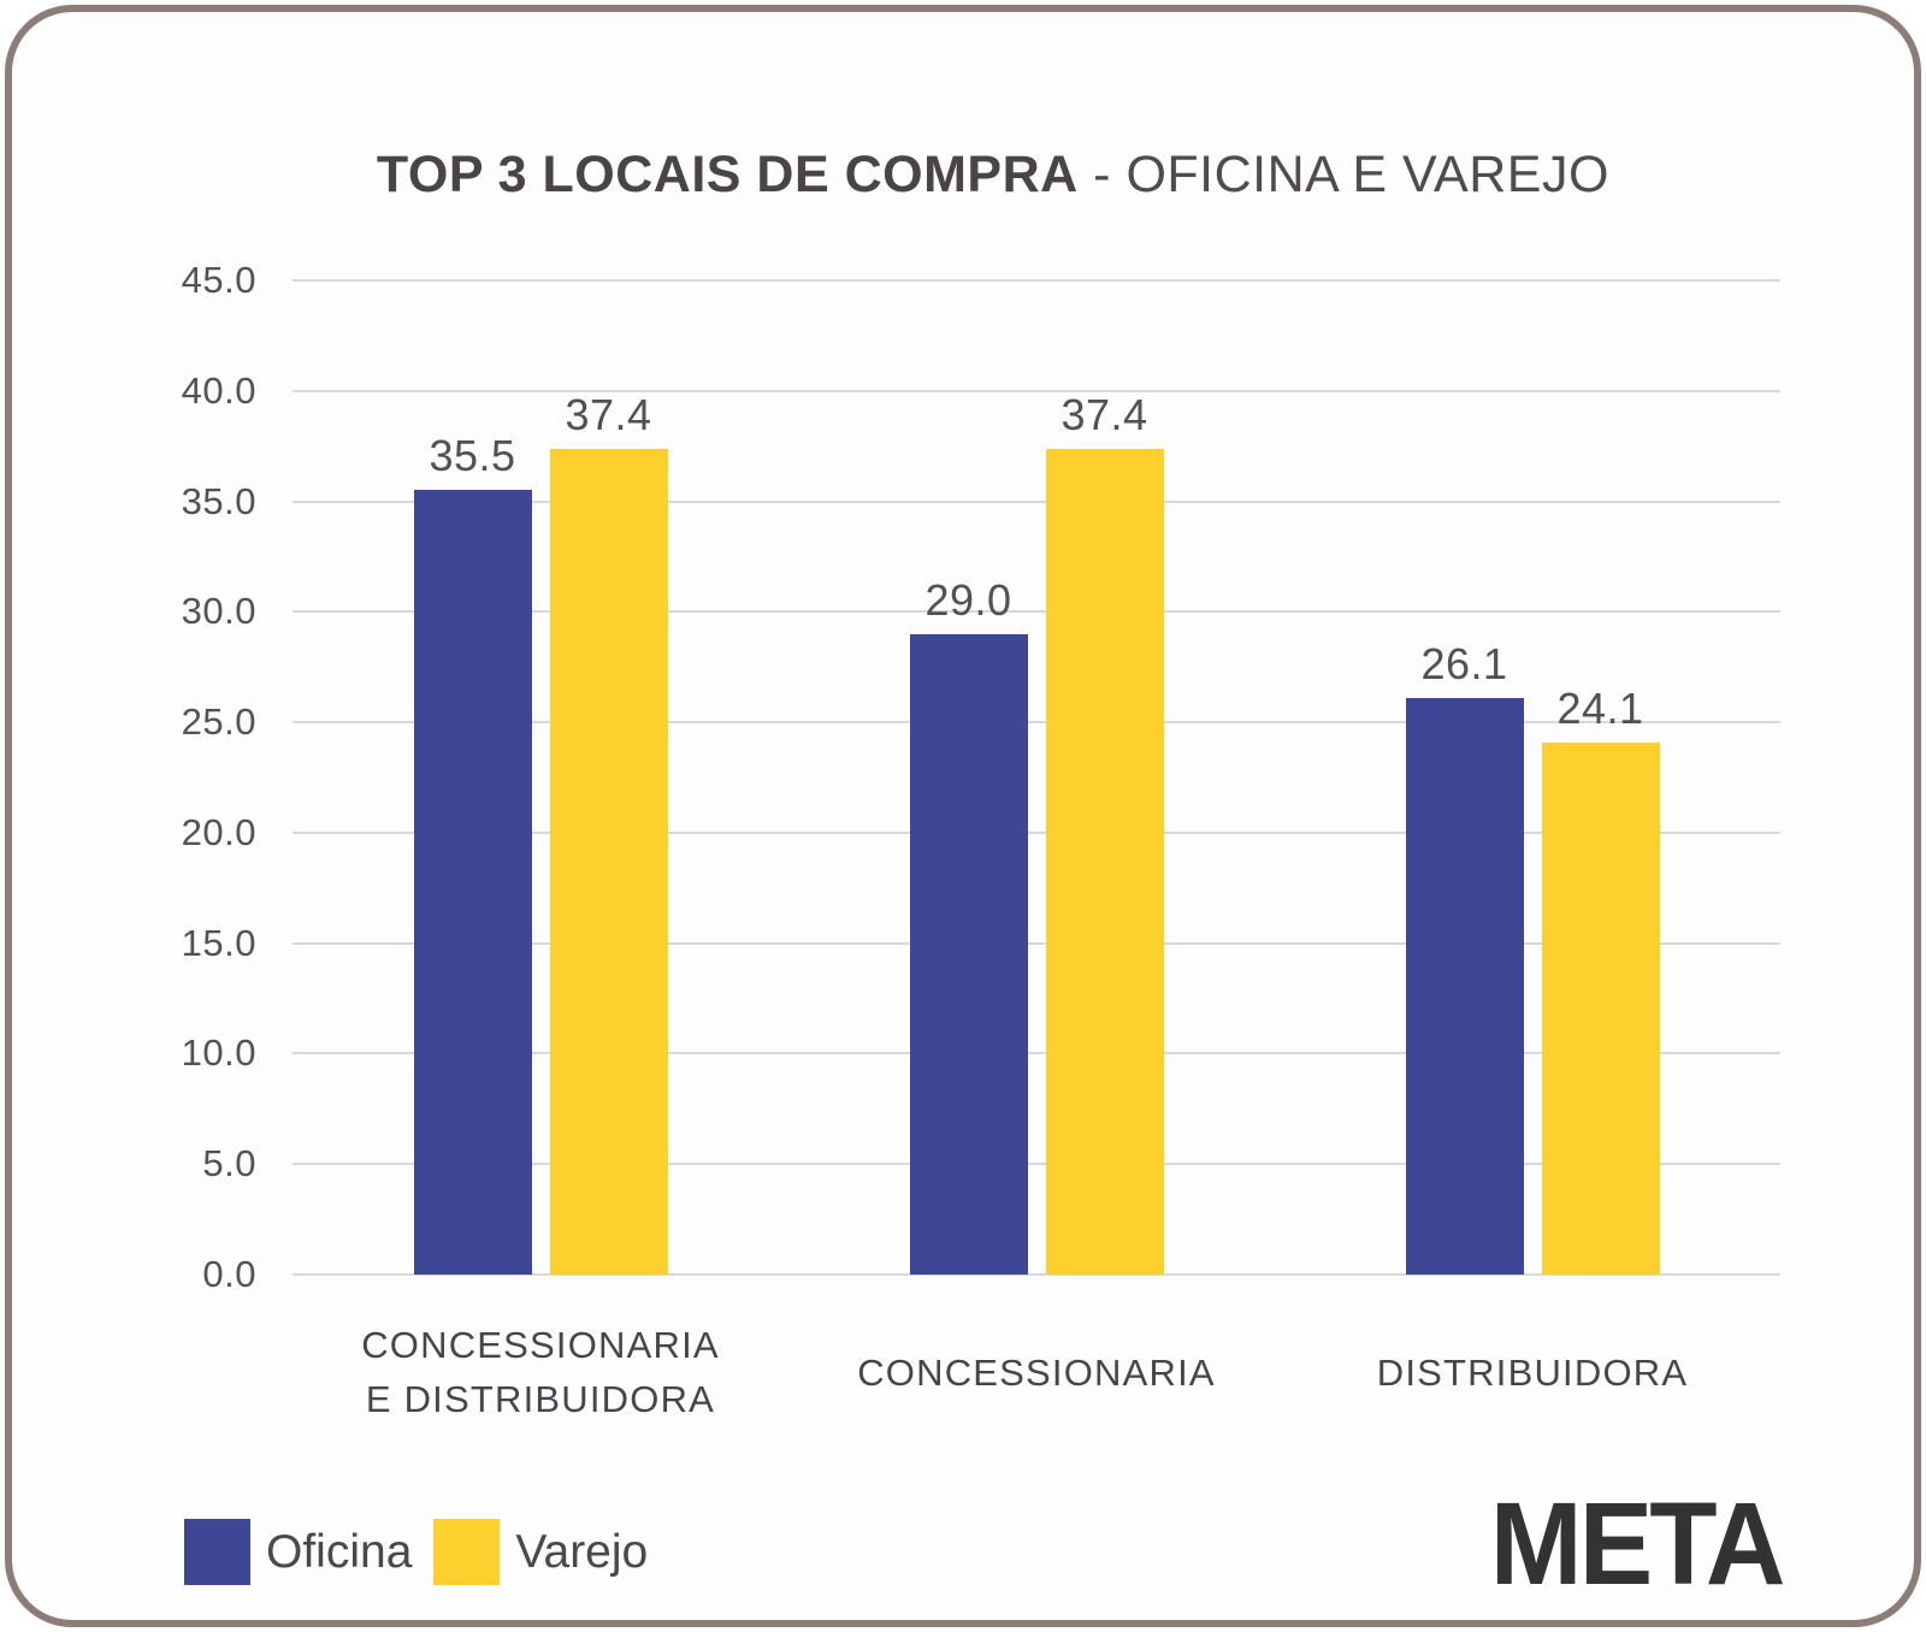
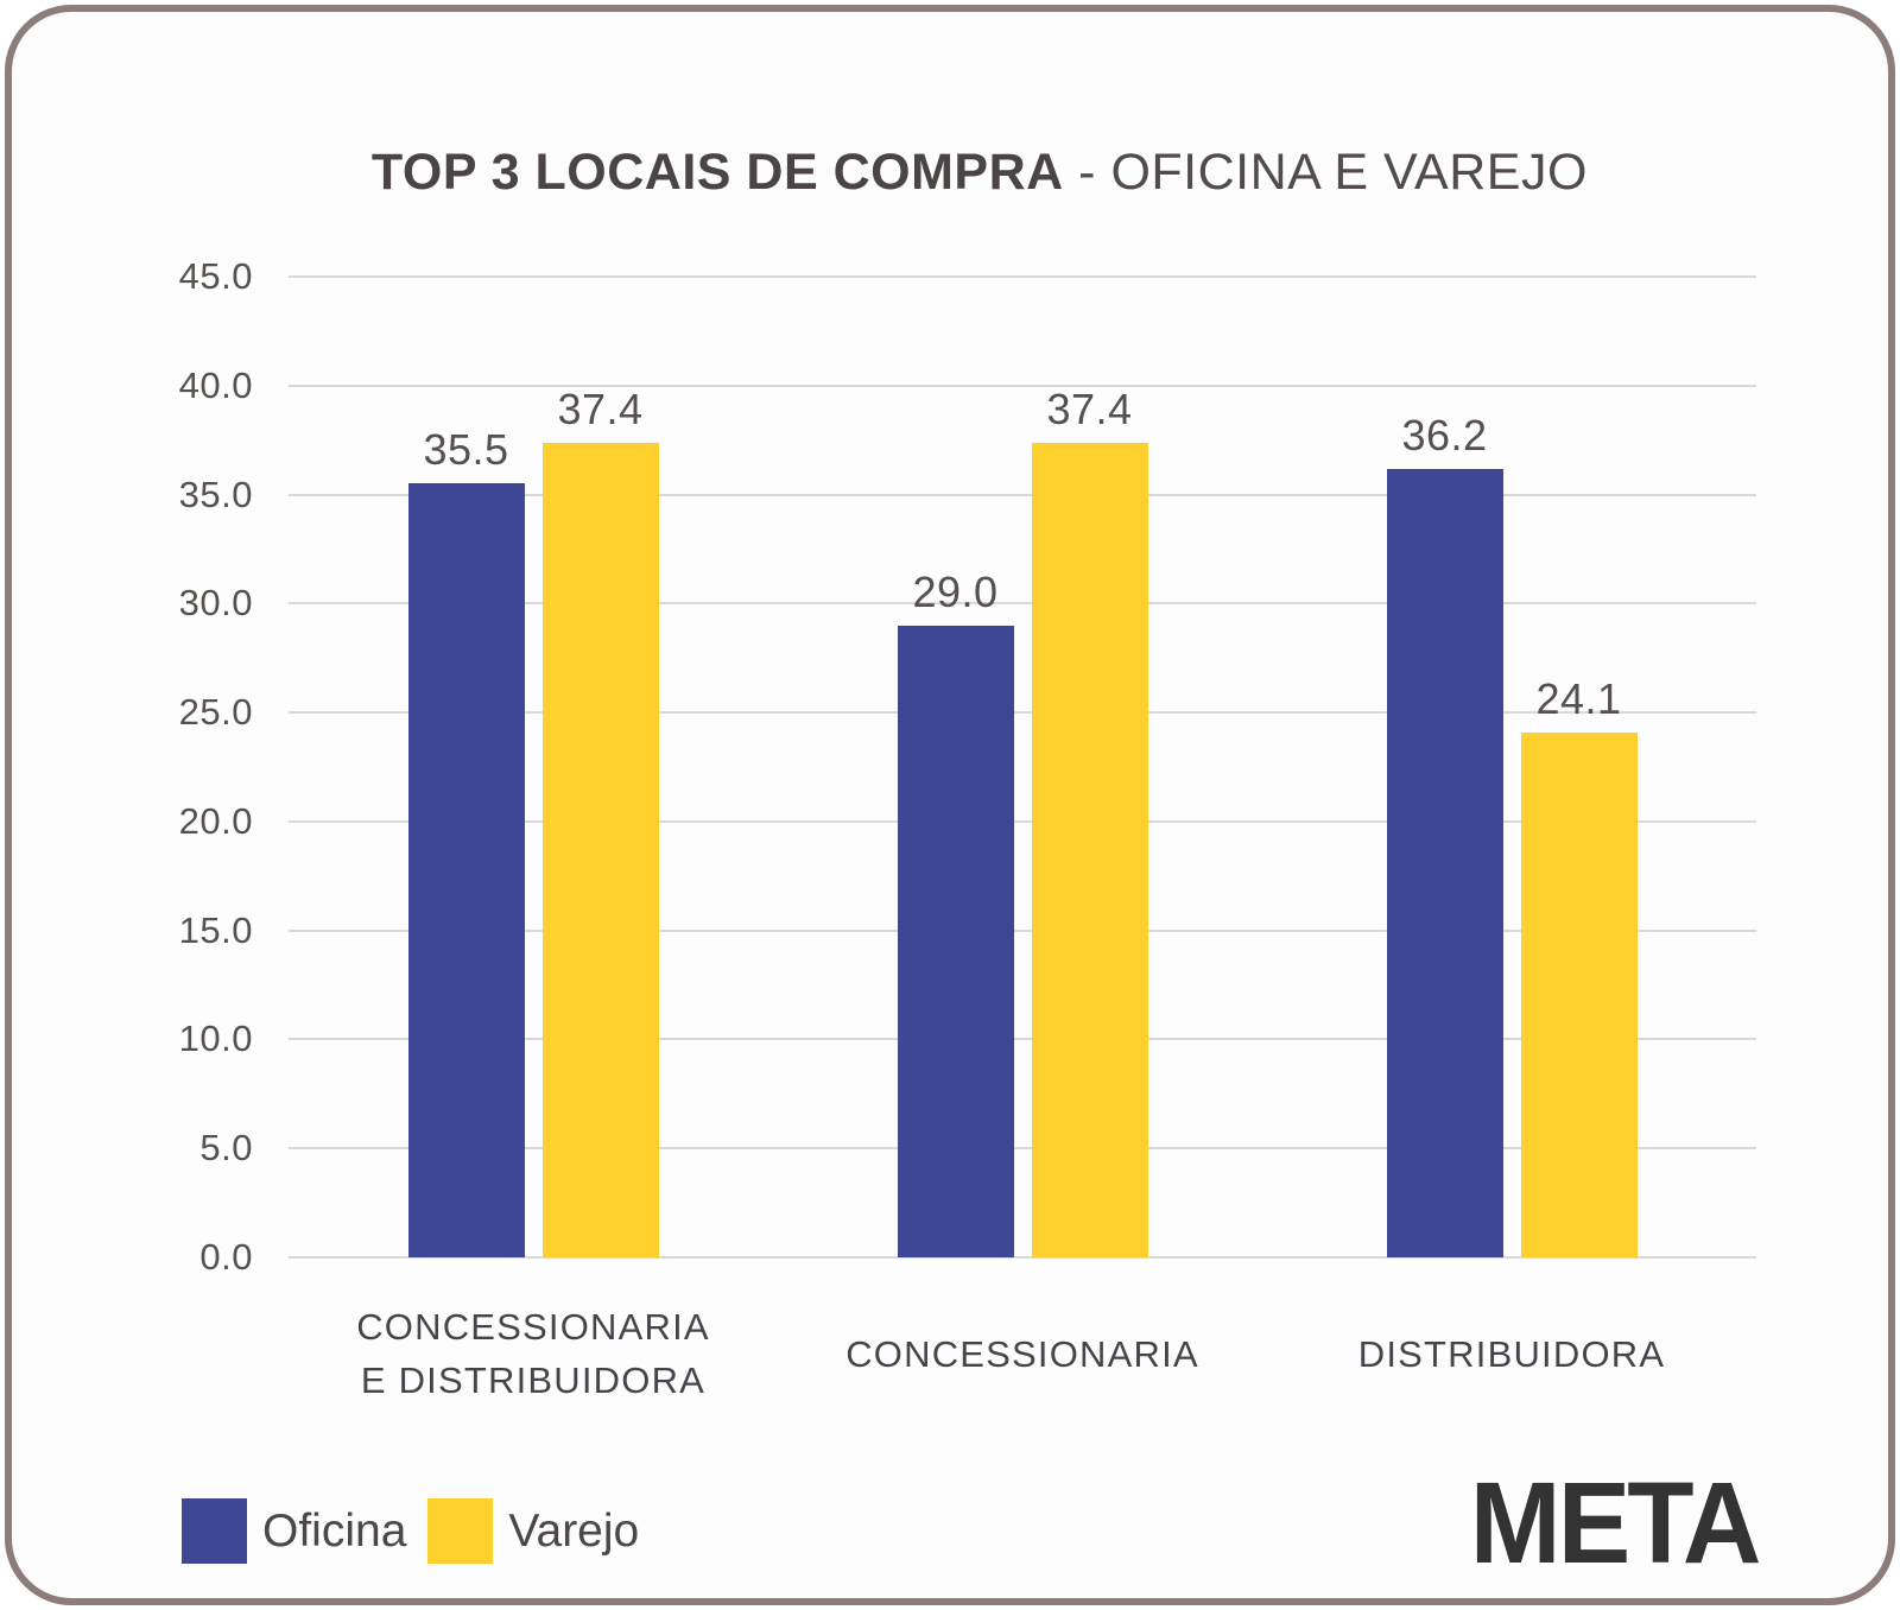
Oficina/DISTRIBUIDORA: 26.1 -> 36.2
